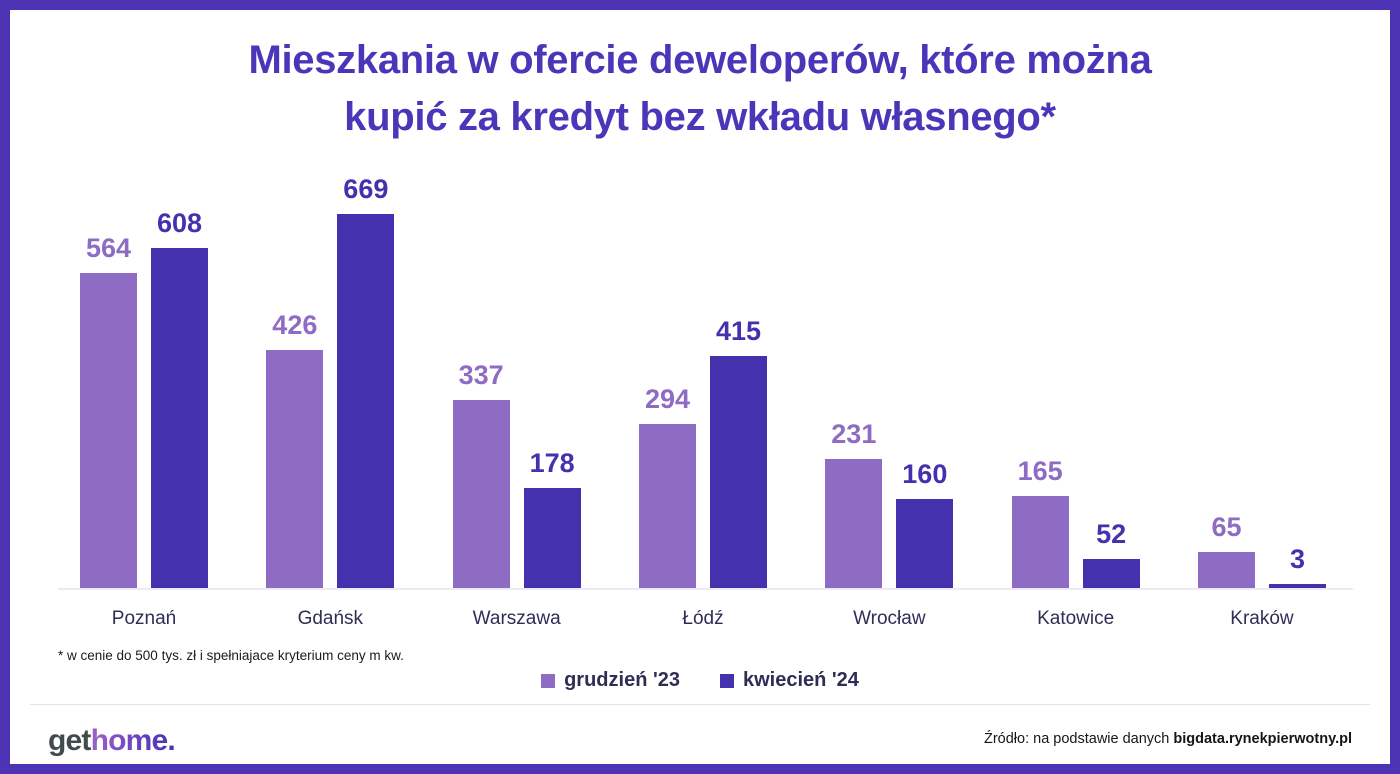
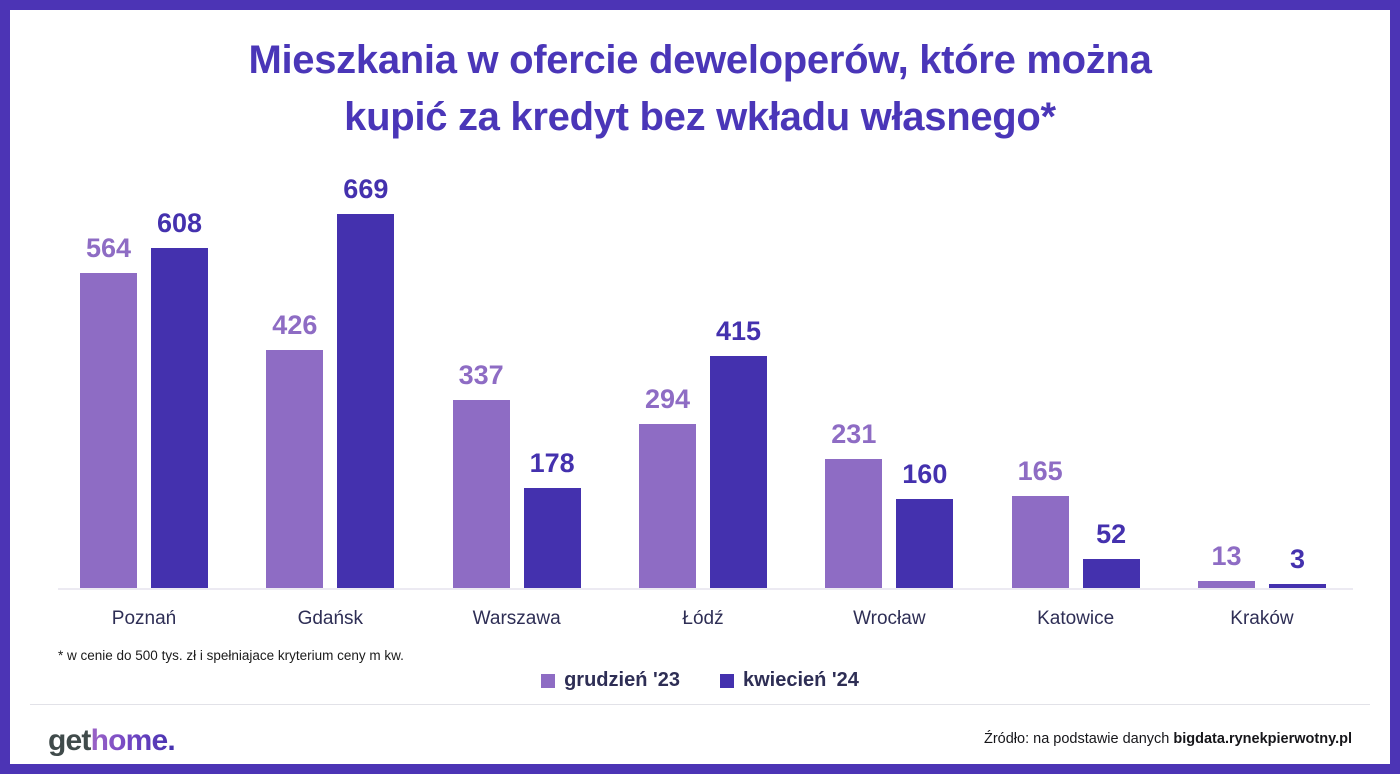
grudzień '23/Kraków: 65 -> 13
